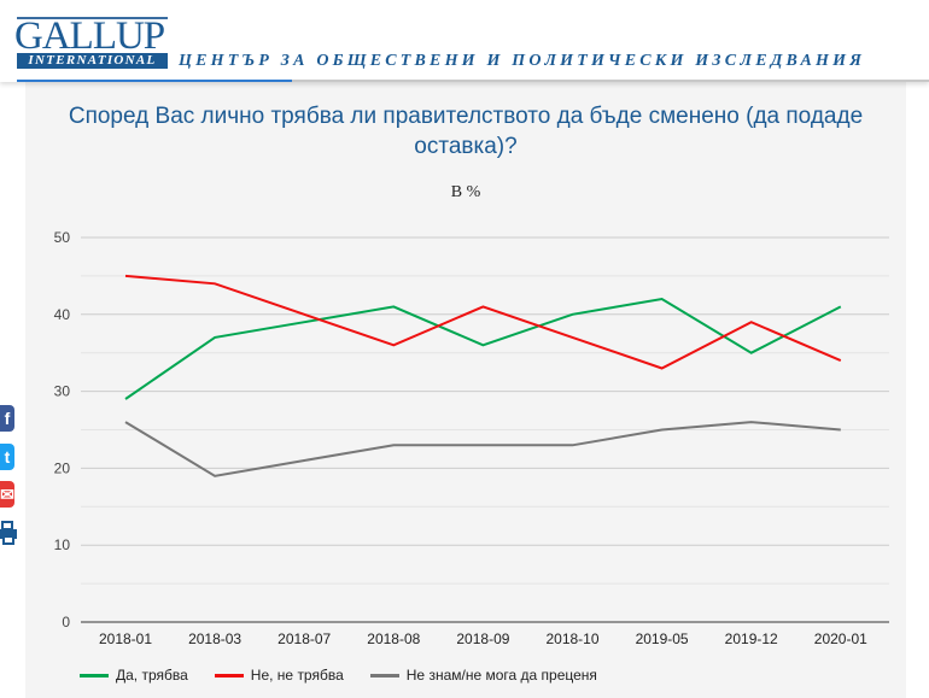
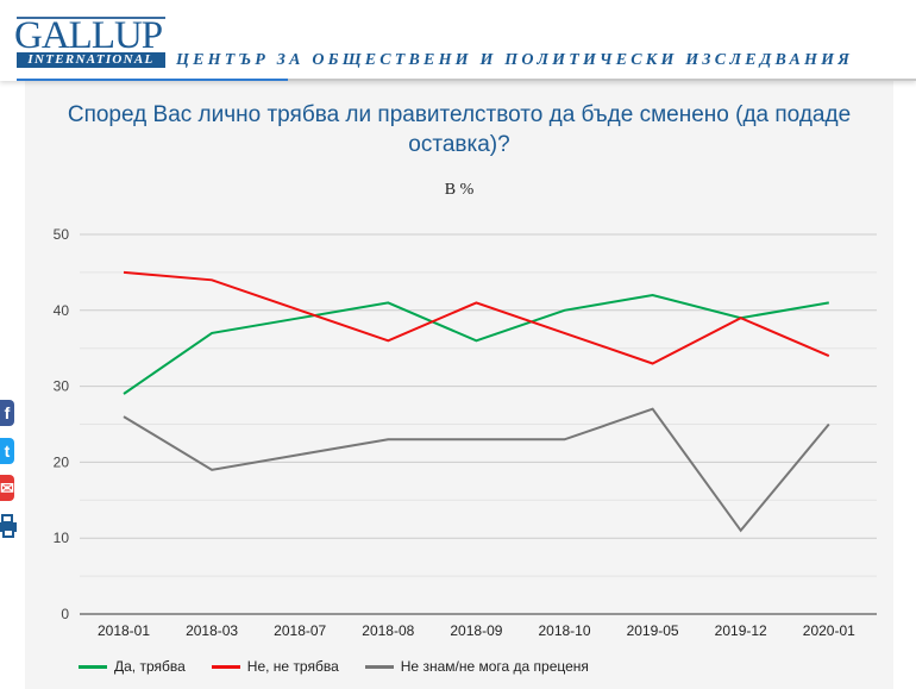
Не знам/не мога да преценя/2019-05: 25 -> 27
Да, трябва/2019-12: 35 -> 39
Не знам/не мога да преценя/2019-12: 26 -> 11
